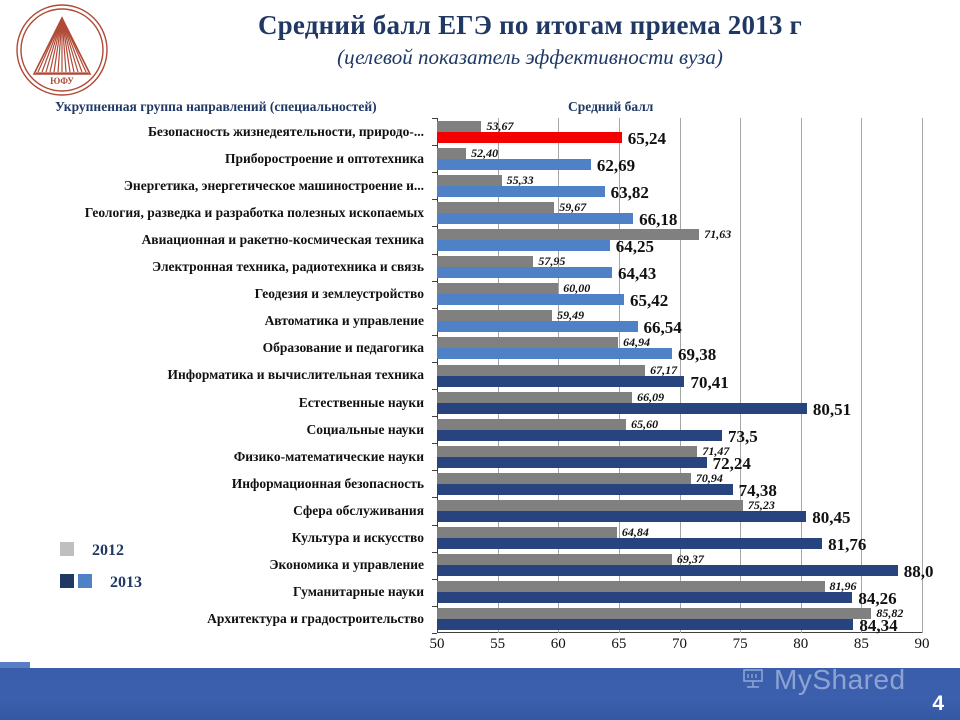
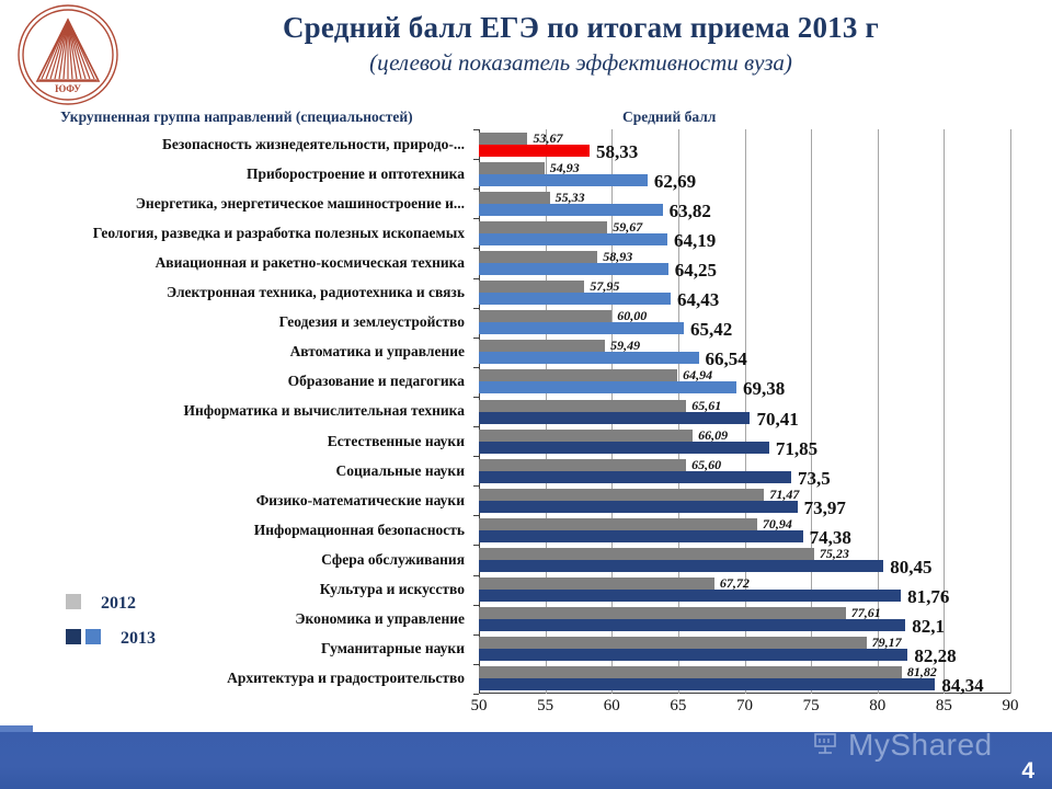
2013/Безопасность жизнедеятельности, природо-...: 65,24 -> 58,33
2012/Приборостроение и оптотехника: 52,40 -> 54,93
2013/Геология, разведка и разработка полезных ископаемых: 66,18 -> 64,19
2012/Авиационная и ракетно-космическая техника: 71,63 -> 58,93
2012/Информатика и вычислительная техника: 67,17 -> 65,61
2013/Естественные науки: 80,51 -> 71,85
2013/Физико-математические науки: 72,24 -> 73,97
2012/Культура и искусство: 64,84 -> 67,72
2012/Экономика и управление: 69,37 -> 77,61
2013/Экономика и управление: 88,0 -> 82,1
2012/Гуманитарные науки: 81,96 -> 79,17
2013/Гуманитарные науки: 84,26 -> 82,28
2012/Архитектура и градостроительство: 85,82 -> 81,82
